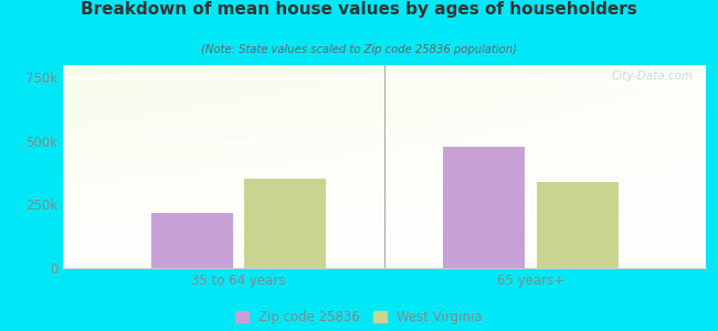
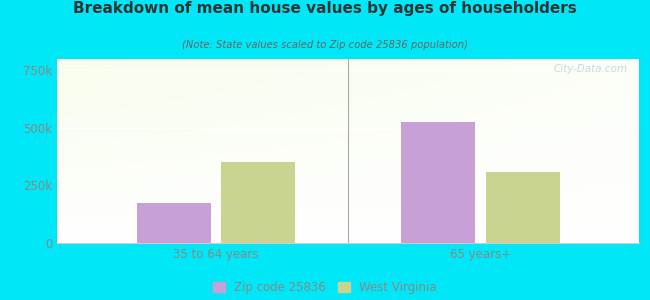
Zip code 25836/35 to 64 years: 215k -> 175k
Zip code 25836/65 years+: 475k -> 525k
West Virginia/65 years+: 340k -> 310k
